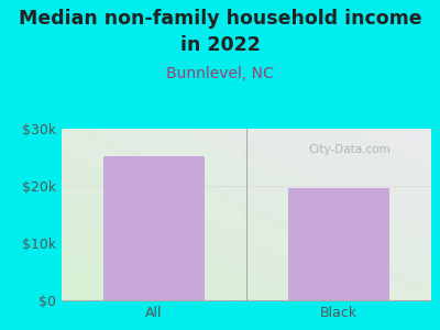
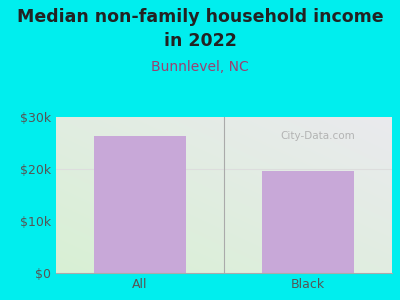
All: $25.2k -> $26.4k
